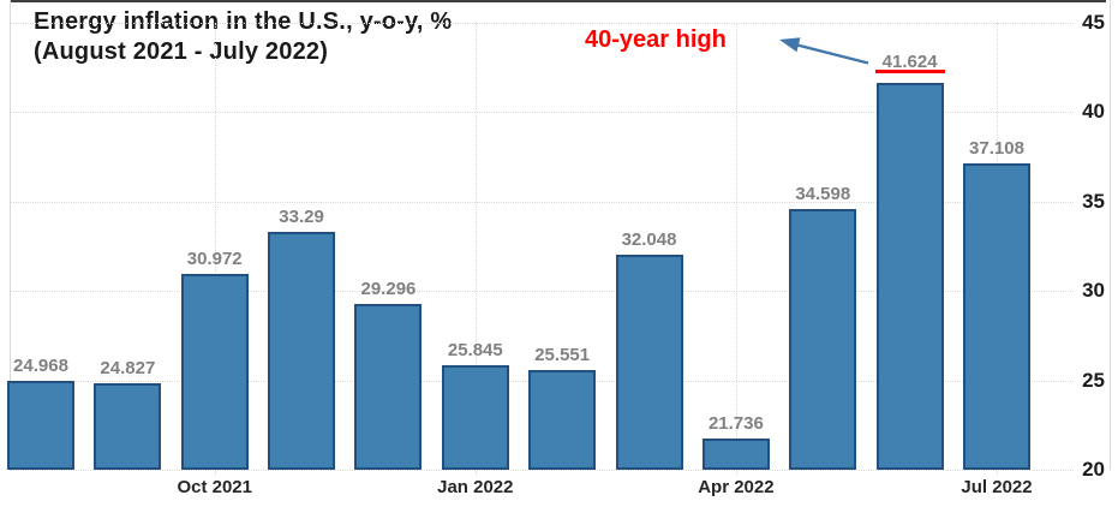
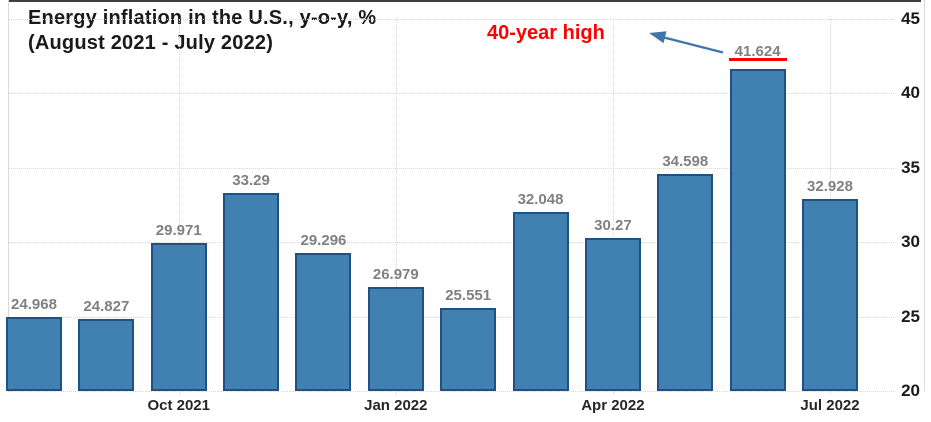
Oct 2021: 30.972 -> 29.971
Jan 2022: 25.845 -> 26.979
Apr 2022: 21.736 -> 30.27
Jul 2022: 37.108 -> 32.928
